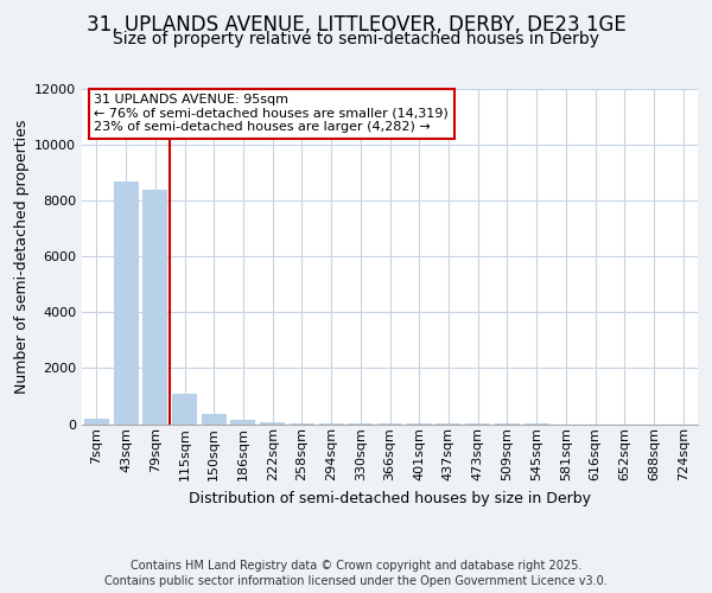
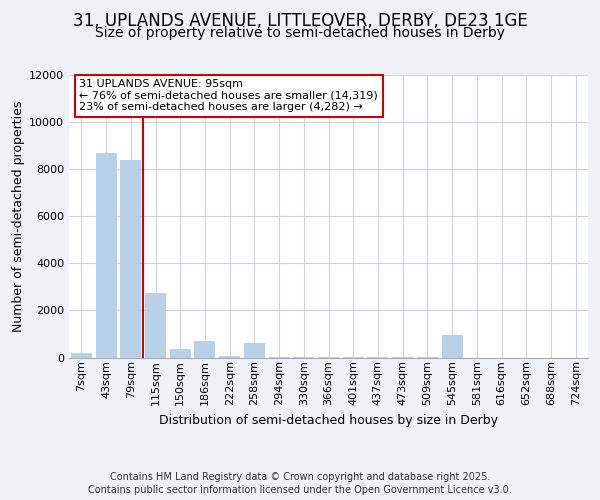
115sqm: 1100 -> 2750
186sqm: 150 -> 700
258sqm: 30 -> 600
545sqm: 0 -> 950
